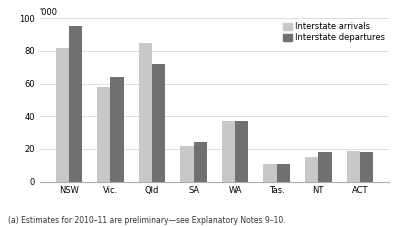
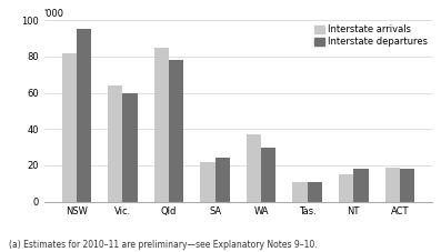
Interstate arrivals/Vic.: 58 -> 64
Interstate departures/Vic.: 64 -> 60
Interstate departures/Qld: 72 -> 78
Interstate departures/WA: 37 -> 30
